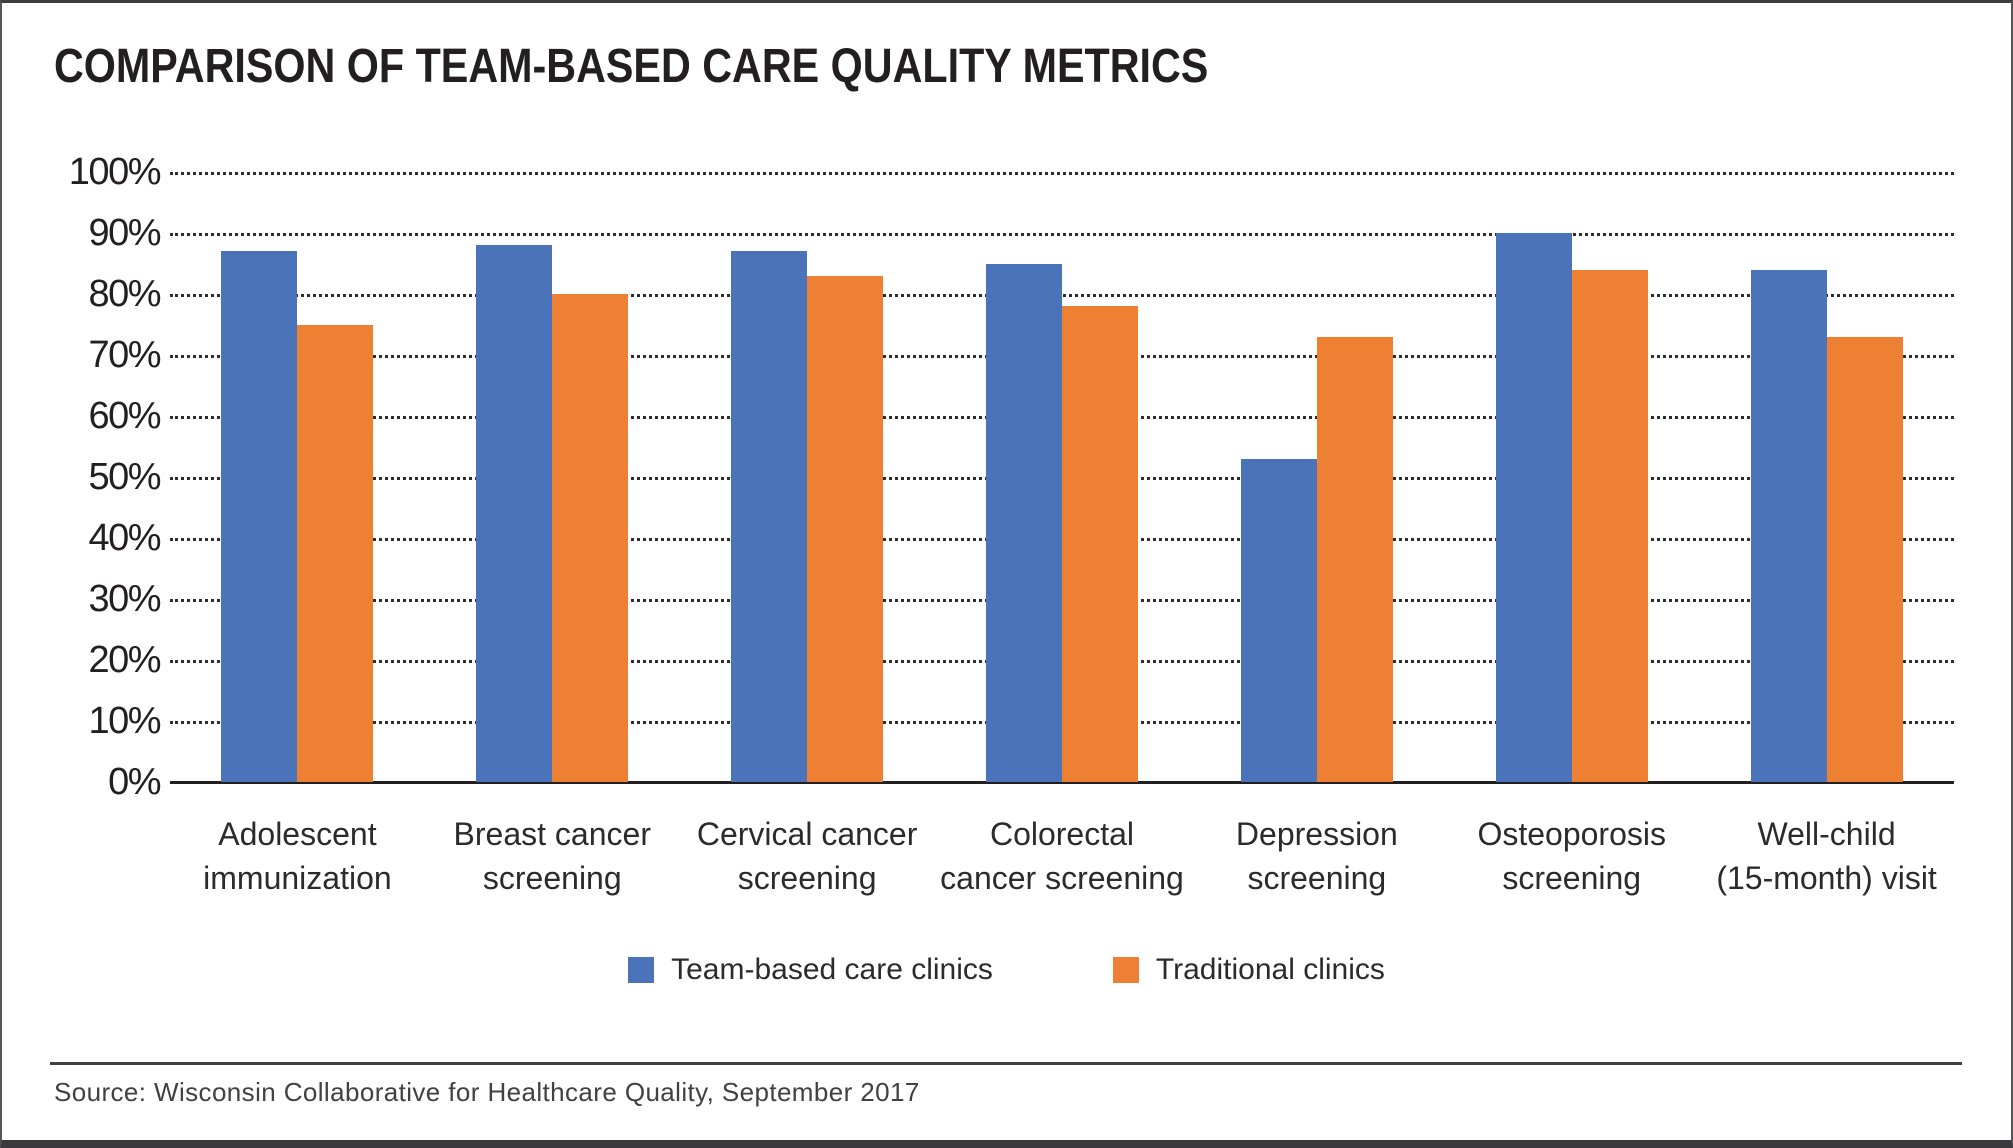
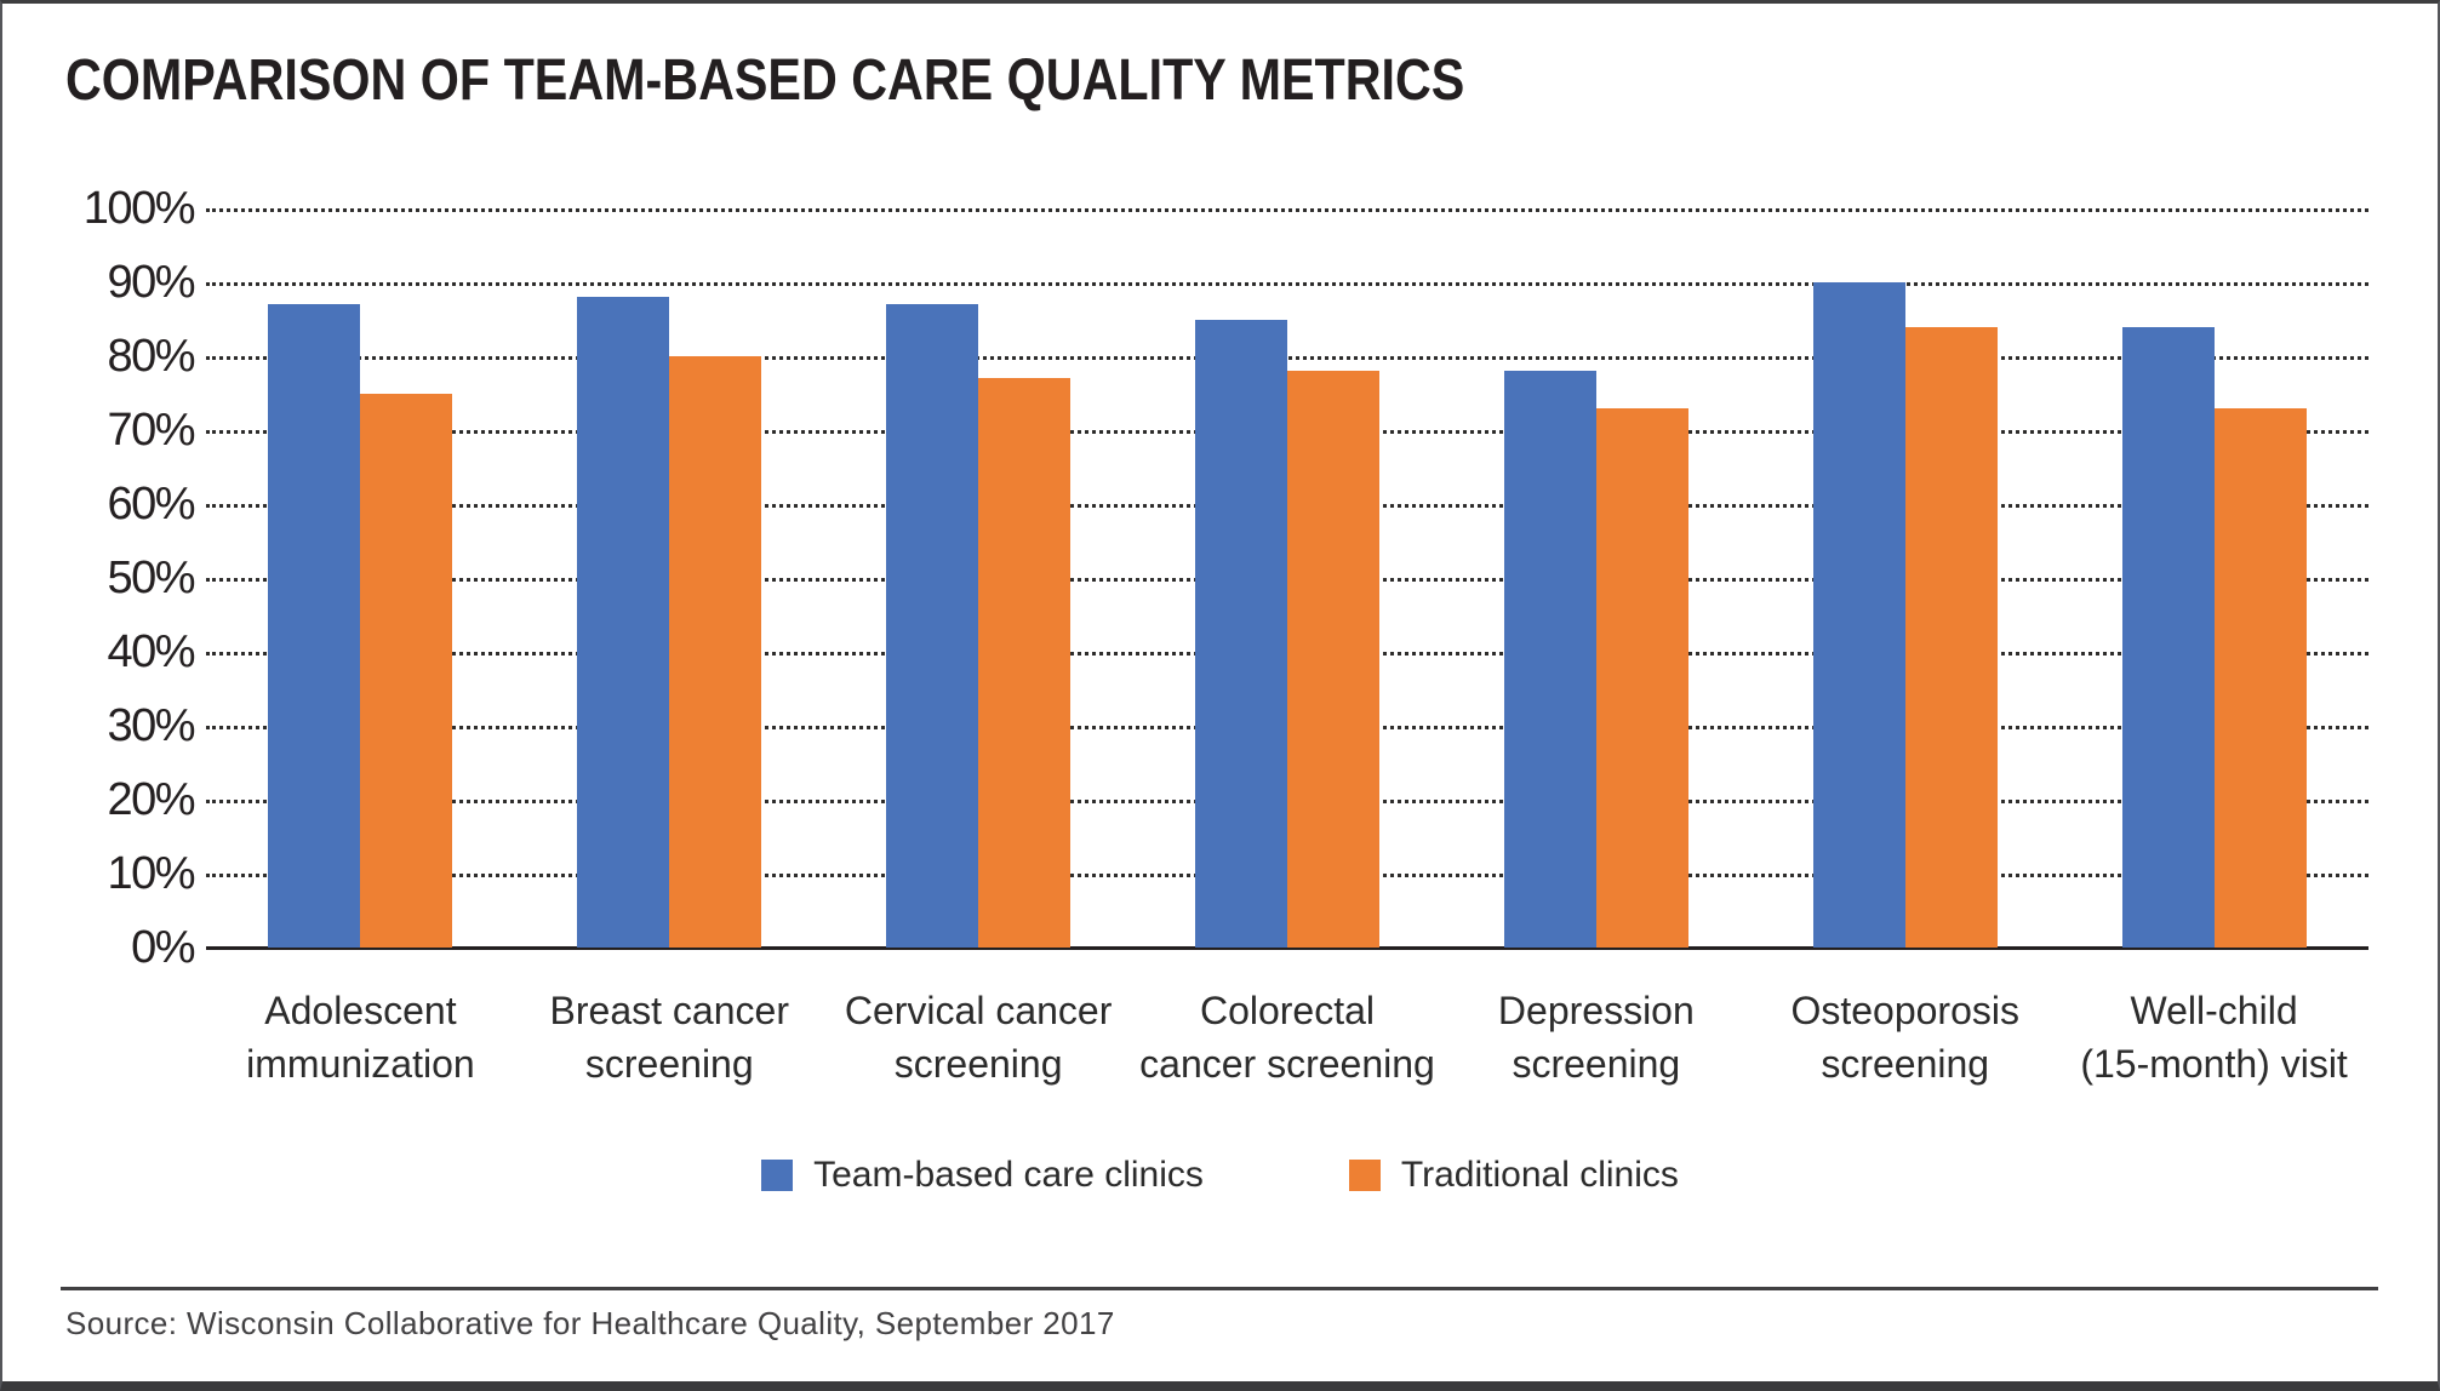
Traditional clinics/Cervical cancer screening: 83% -> 77%
Team-based care clinics/Depression screening: 53% -> 78%
